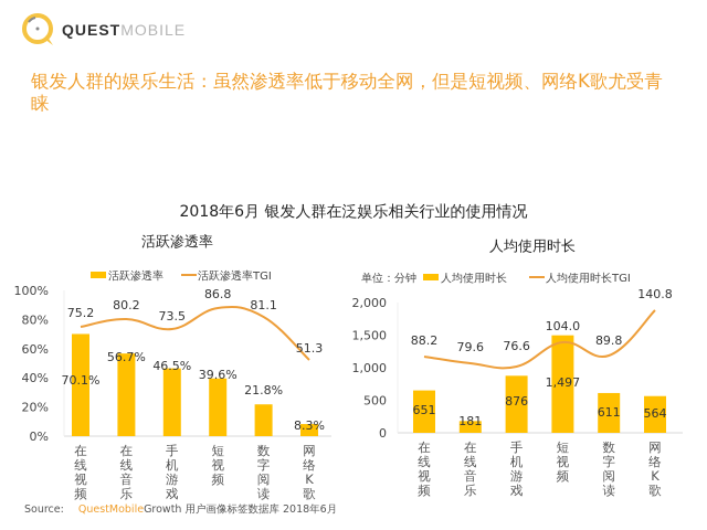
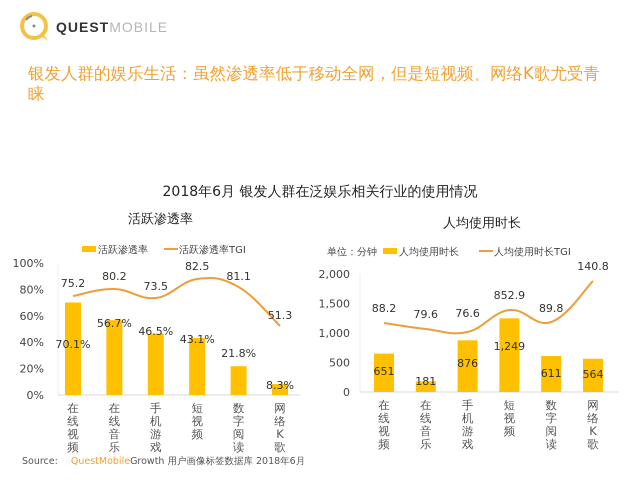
活跃渗透率/活跃渗透率/短视频: 39.6% -> 43.1%
活跃渗透率/活跃渗透率TGI/短视频: 86.8 -> 82.5
人均使用时长/人均使用时长/短视频: 1,497 -> 1,249
人均使用时长/人均使用时长TGI/短视频: 104.0 -> 852.9
